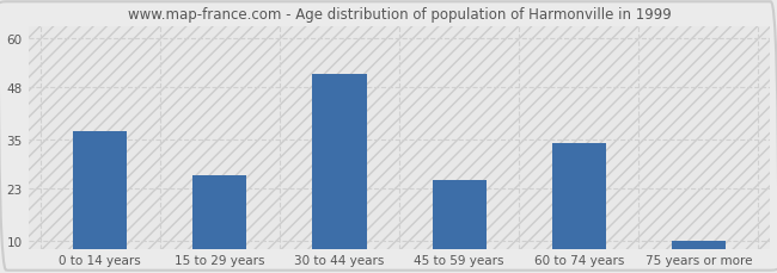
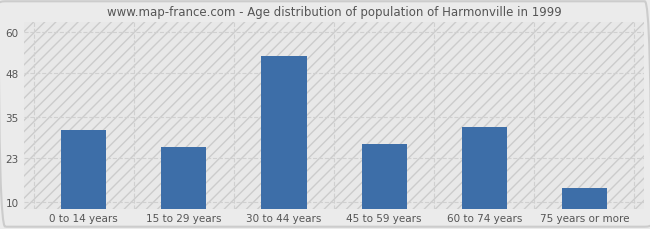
0 to 14 years: 37 -> 31
30 to 44 years: 51 -> 53
45 to 59 years: 25 -> 27
60 to 74 years: 34 -> 32
75 years or more: 10 -> 14
